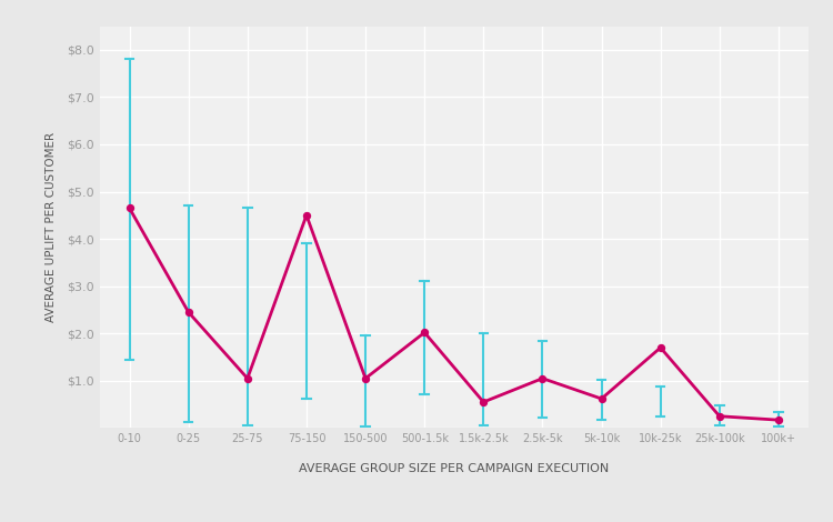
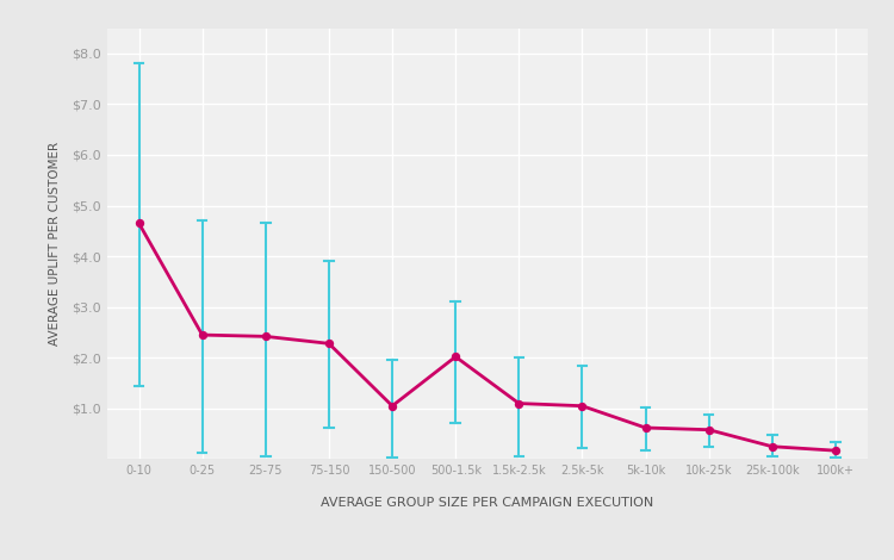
25-75: $1.05 -> $2.42
75-150: $4.50 -> $2.28
1.5k-2.5k: $0.55 -> $1.10
10k-25k: $1.70 -> $0.58
